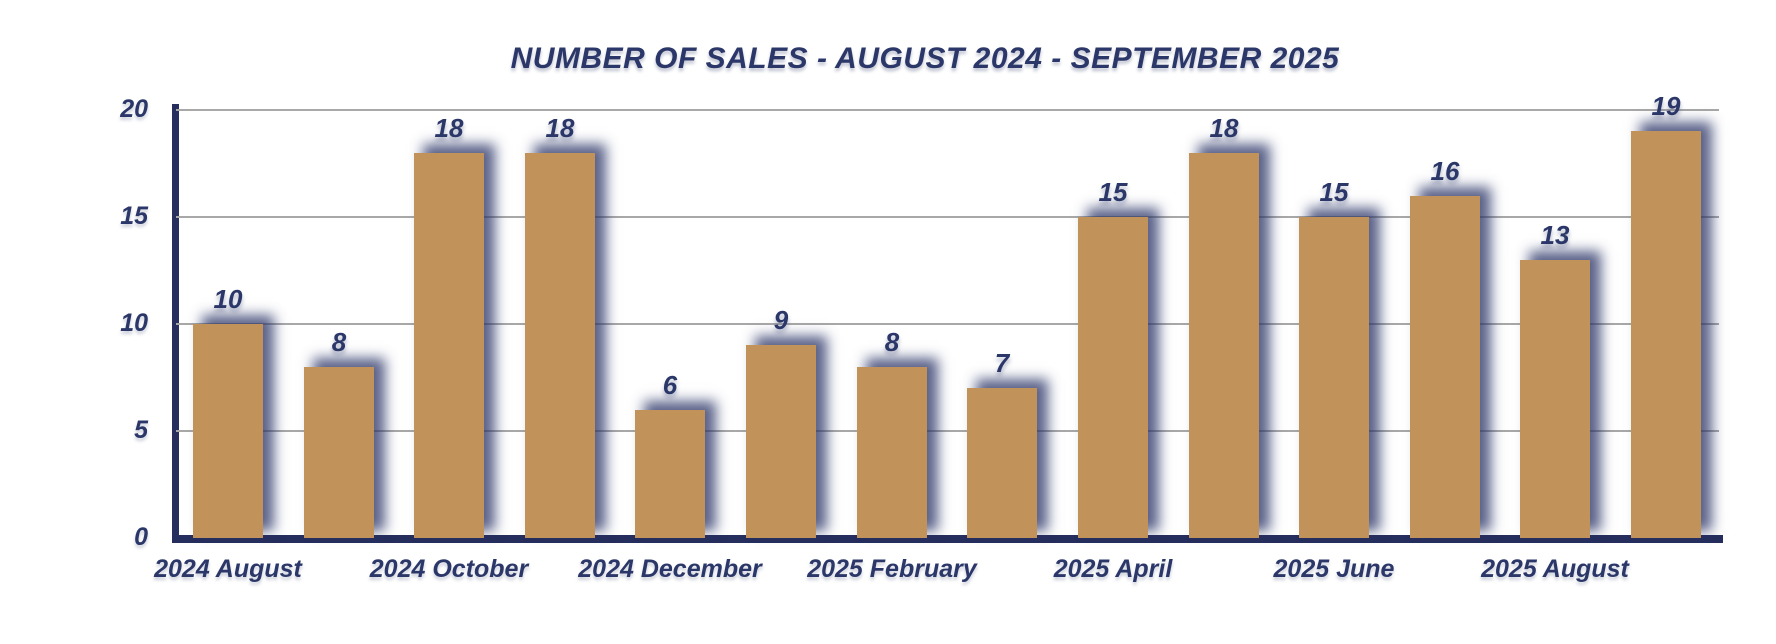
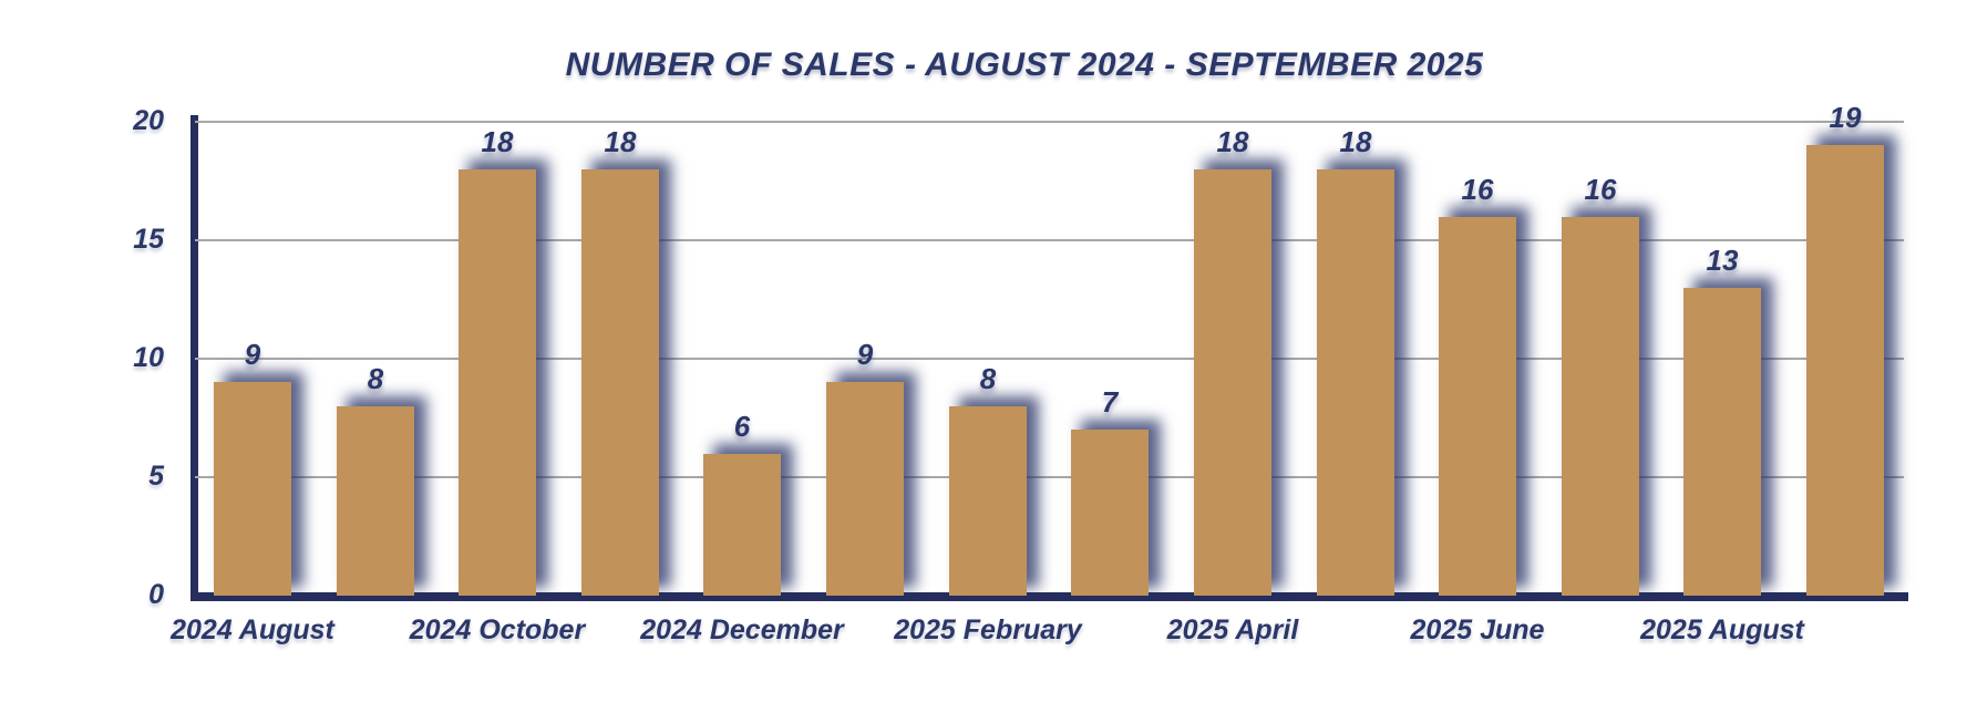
2024 August: 10 -> 9
2025 April: 15 -> 18
2025 June: 15 -> 16
